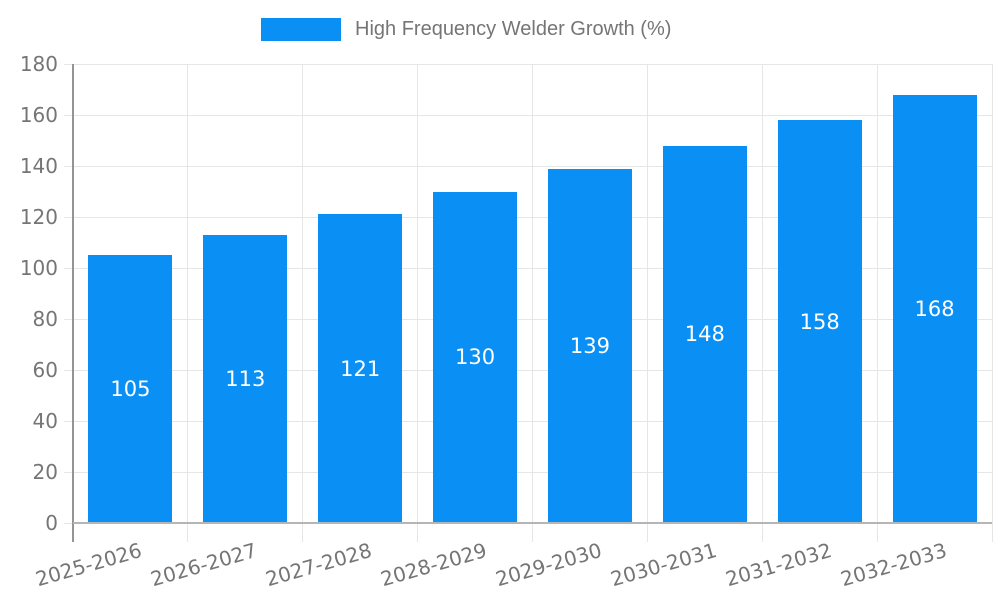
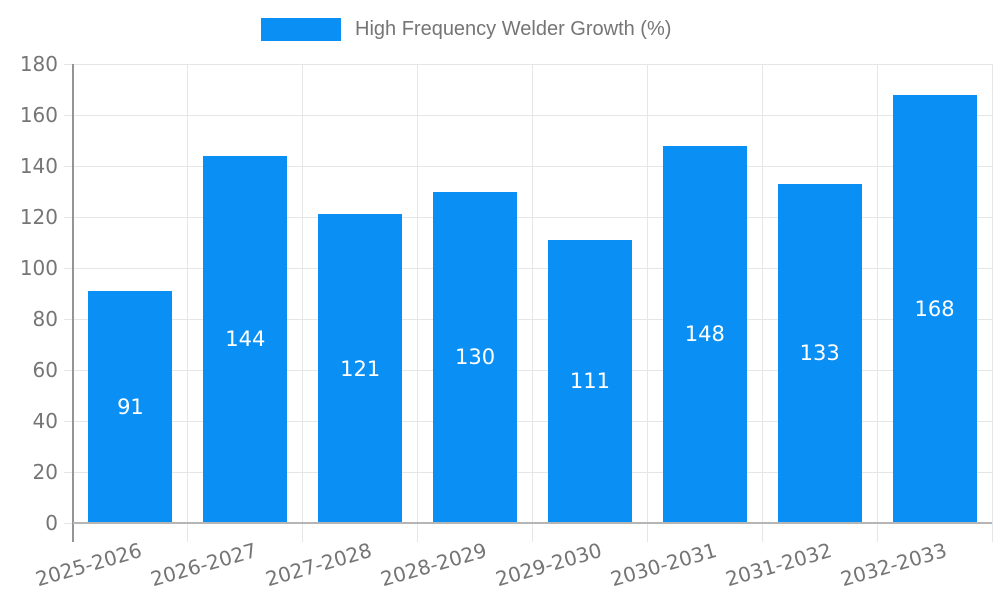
2025-2026: 105 -> 91
2026-2027: 113 -> 144
2029-2030: 139 -> 111
2031-2032: 158 -> 133
